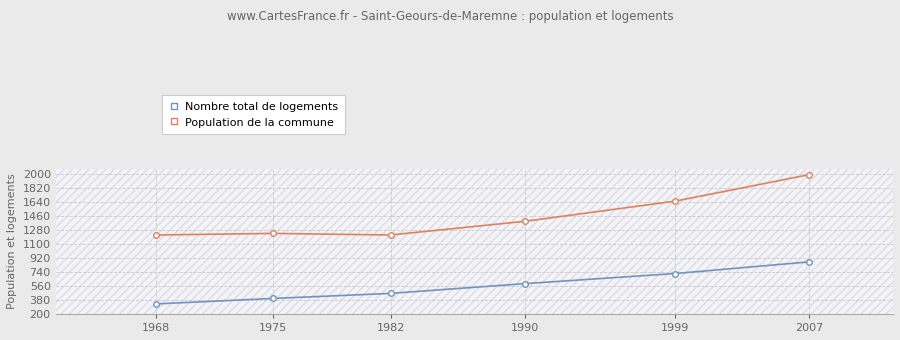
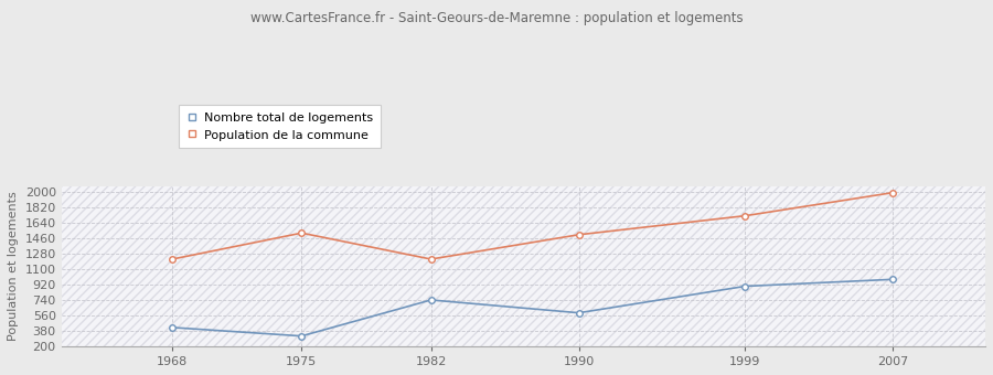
Nombre total de logements/1968: 330 -> 420
Nombre total de logements/1975: 400 -> 320
Population de la commune/1975: 1240 -> 1520
Nombre total de logements/1982: 460 -> 740
Population de la commune/1990: 1390 -> 1500
Nombre total de logements/1999: 720 -> 900
Population de la commune/1999: 1650 -> 1720
Nombre total de logements/2007: 870 -> 980
